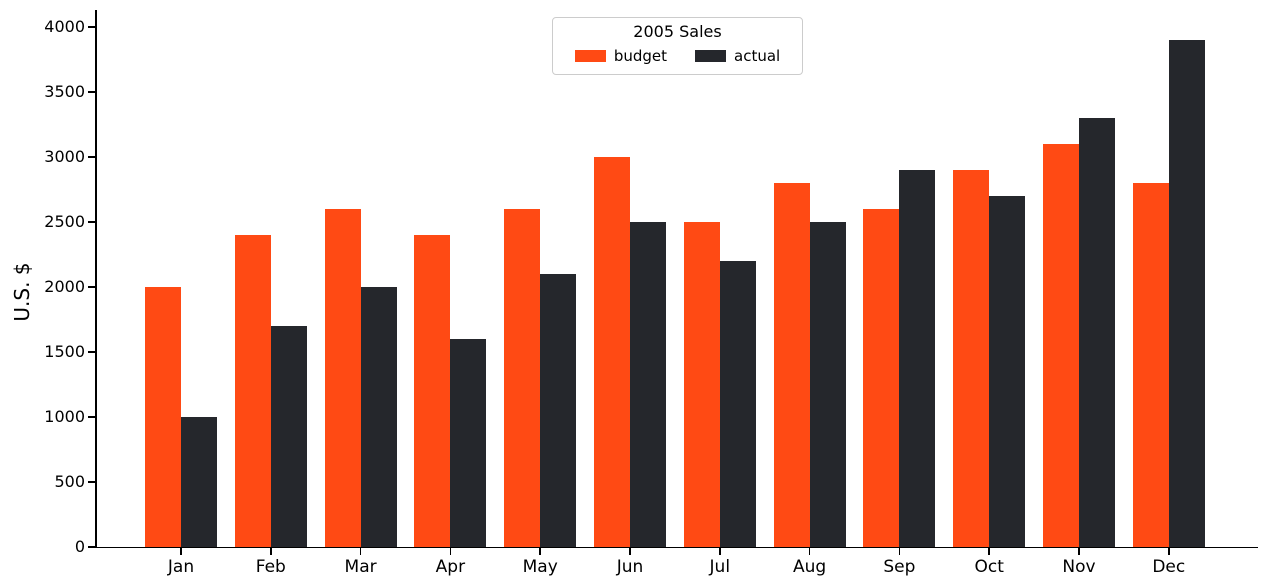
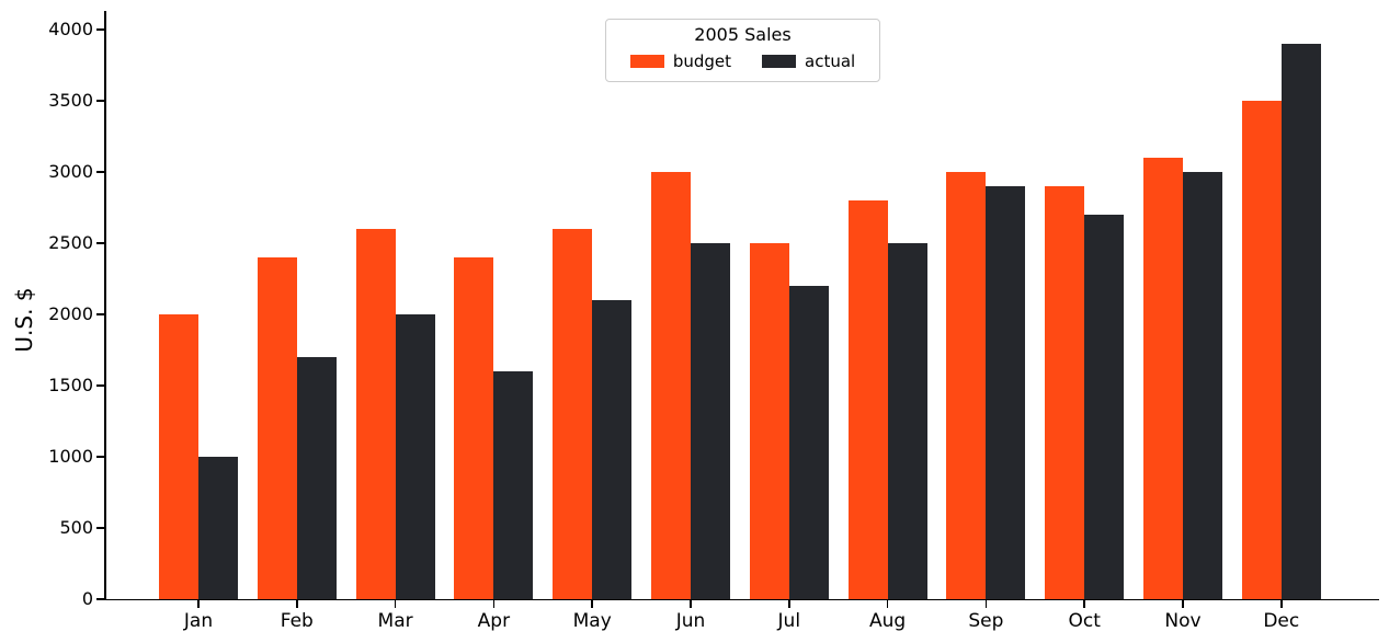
budget/Sep: 2600 -> 3000
actual/Nov: 3300 -> 3000
budget/Dec: 2800 -> 3500
